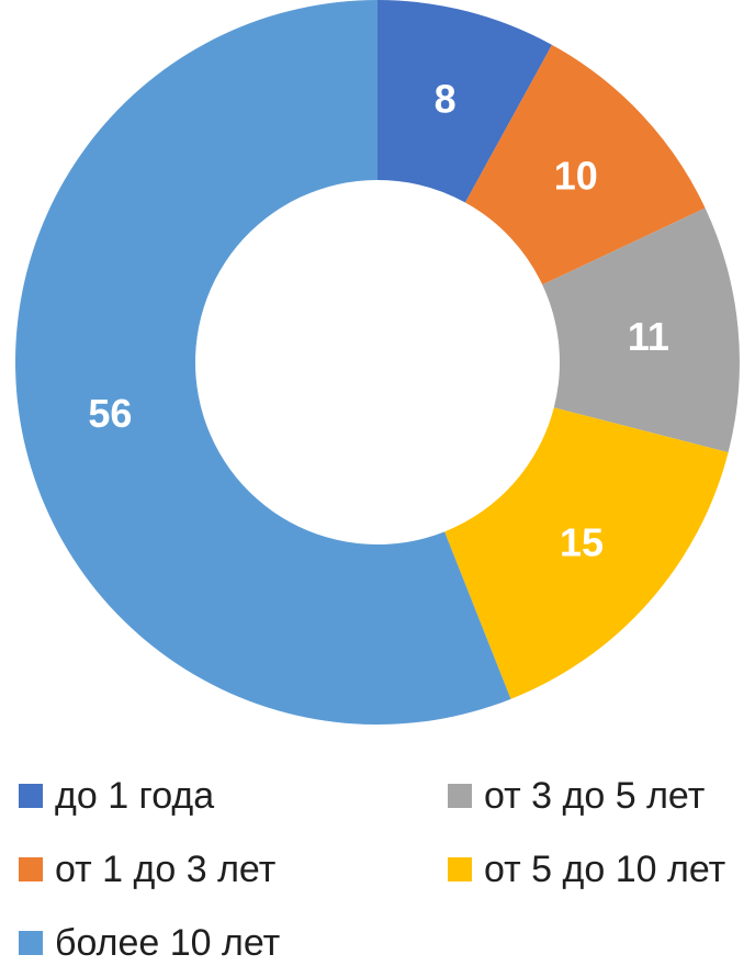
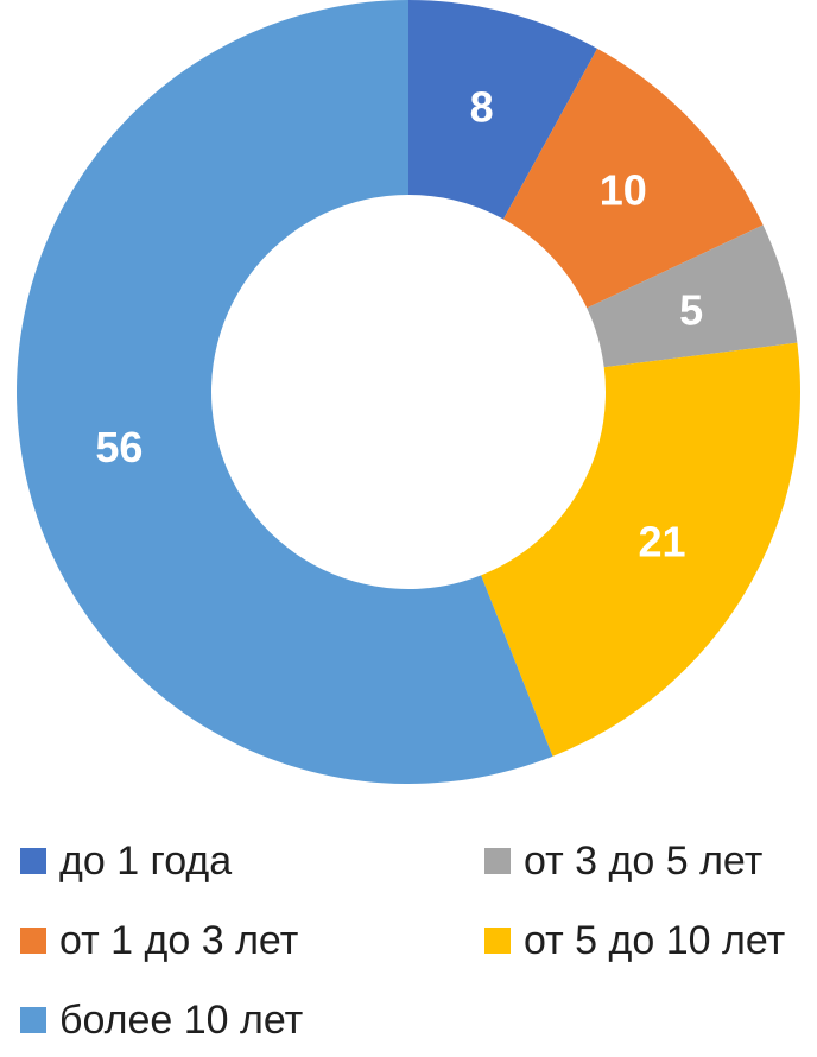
от 3 до 5 лет: 11 -> 5
от 5 до 10 лет: 15 -> 21
